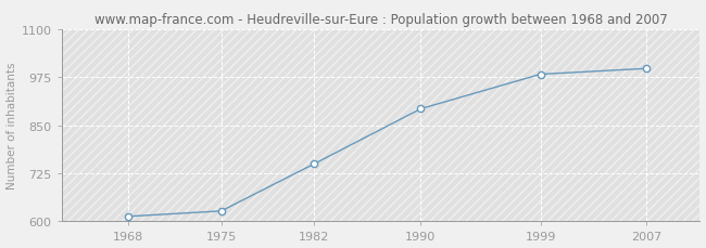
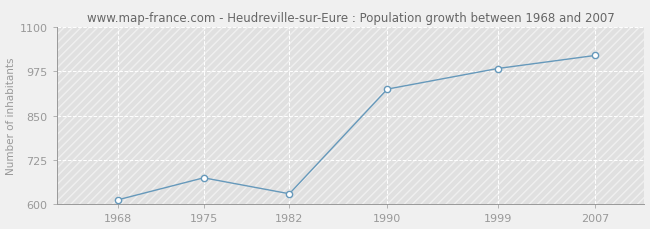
1975: 627 -> 675
1982: 750 -> 630
1990: 893 -> 925
2007: 998 -> 1020
